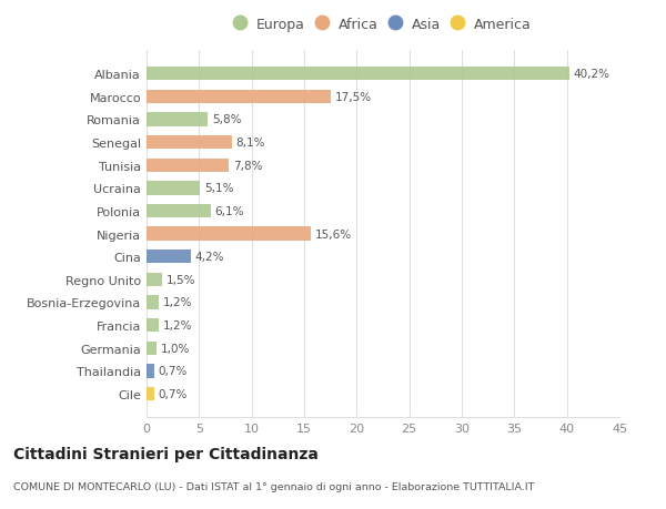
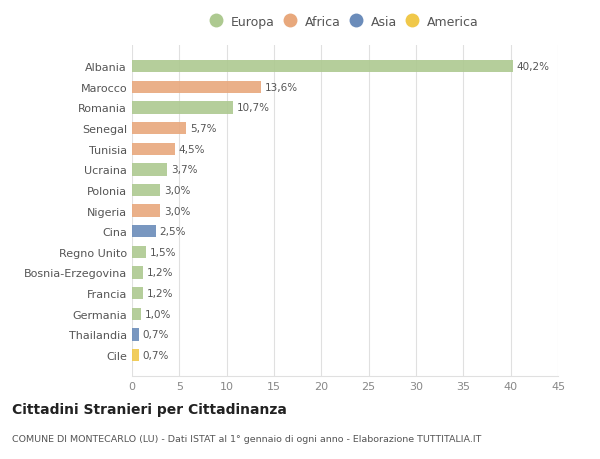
Marocco: 17,5% -> 13,6%
Romania: 5,8% -> 10,7%
Senegal: 8,1% -> 5,7%
Tunisia: 7,8% -> 4,5%
Ucraina: 5,1% -> 3,7%
Polonia: 6,1% -> 3,0%
Nigeria: 15,6% -> 3,0%
Cina: 4,2% -> 2,5%
